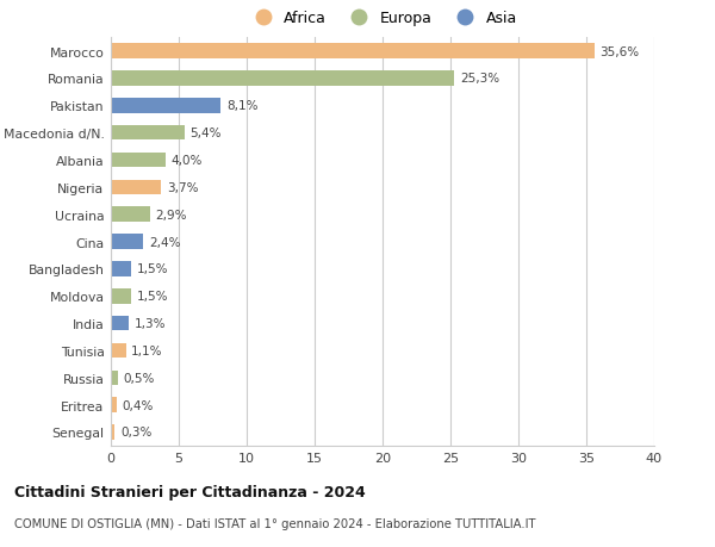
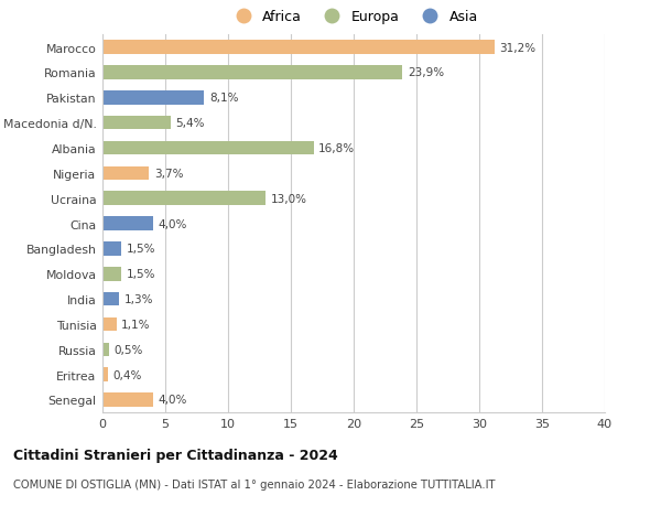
Marocco: 35,6% -> 31,2%
Romania: 25,3% -> 23,9%
Albania: 4,0% -> 16,8%
Ucraina: 2,9% -> 13,0%
Cina: 2,4% -> 4,0%
Senegal: 0,3% -> 4,0%
